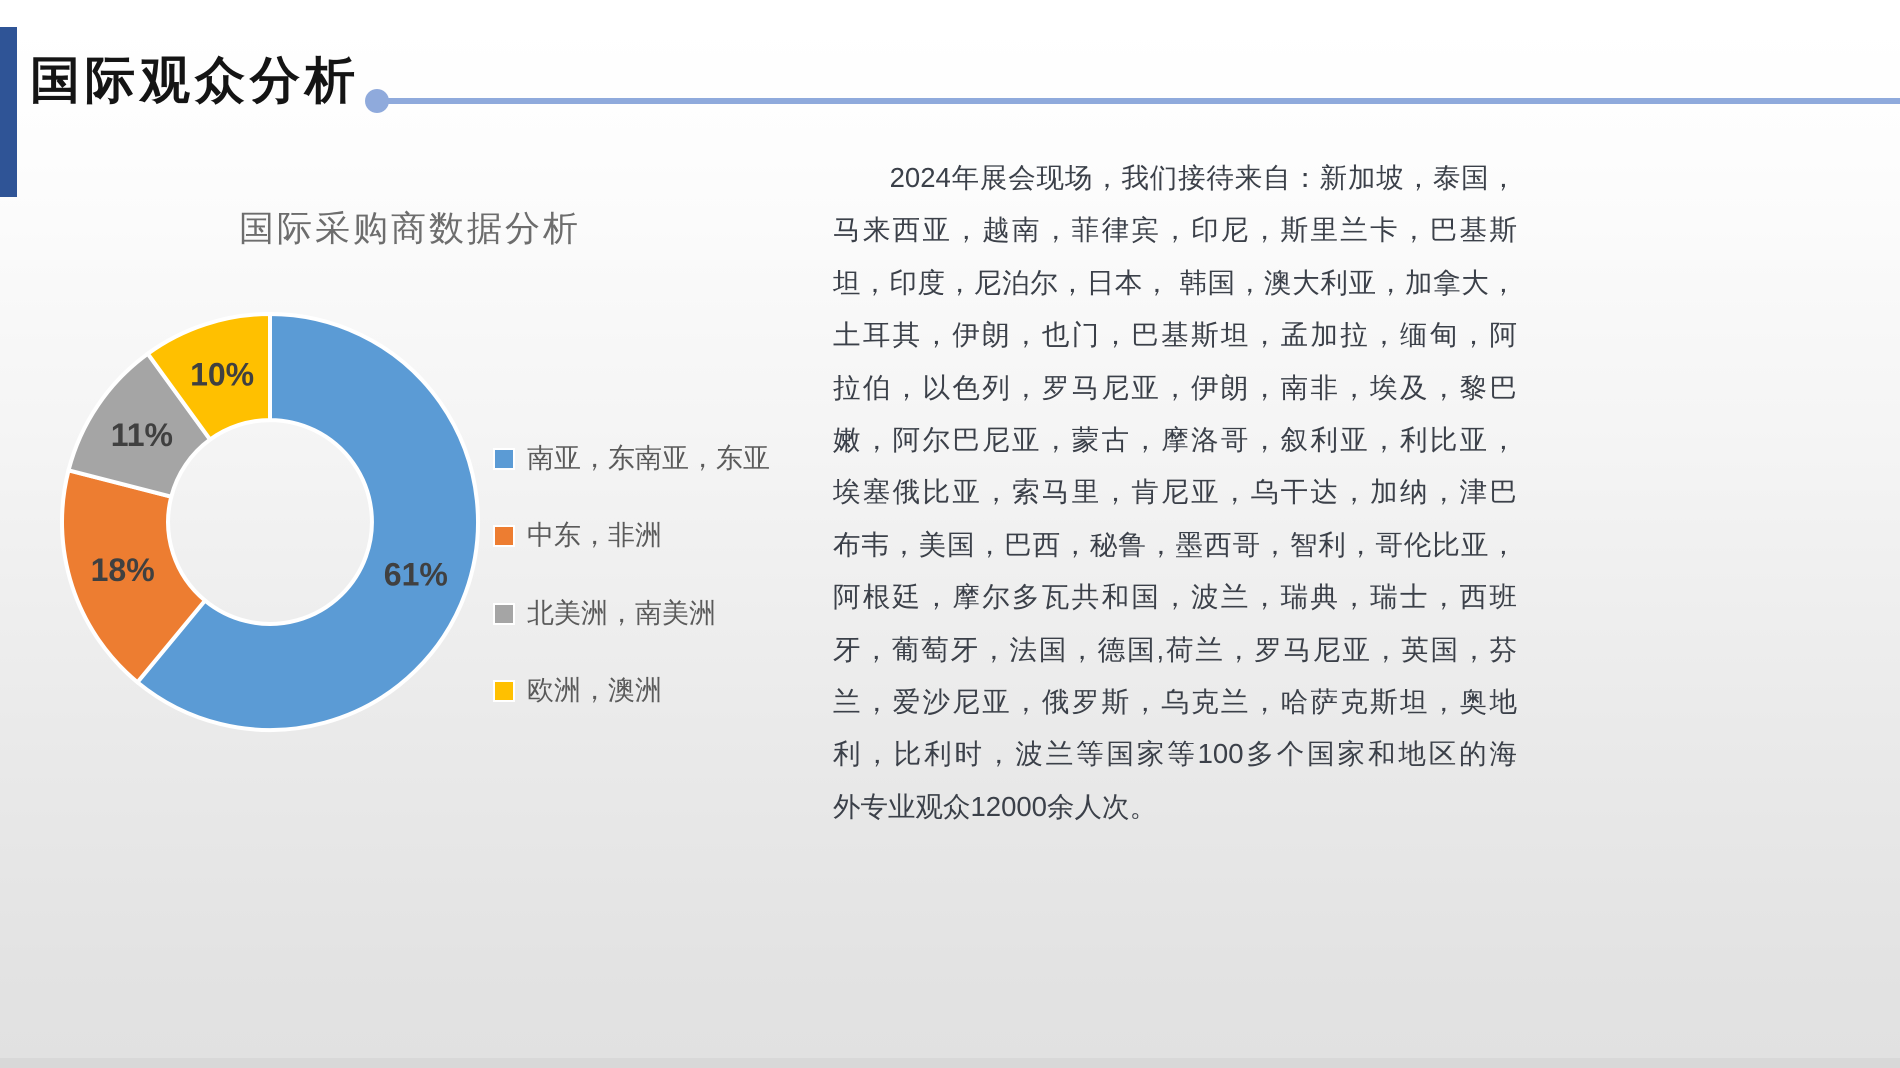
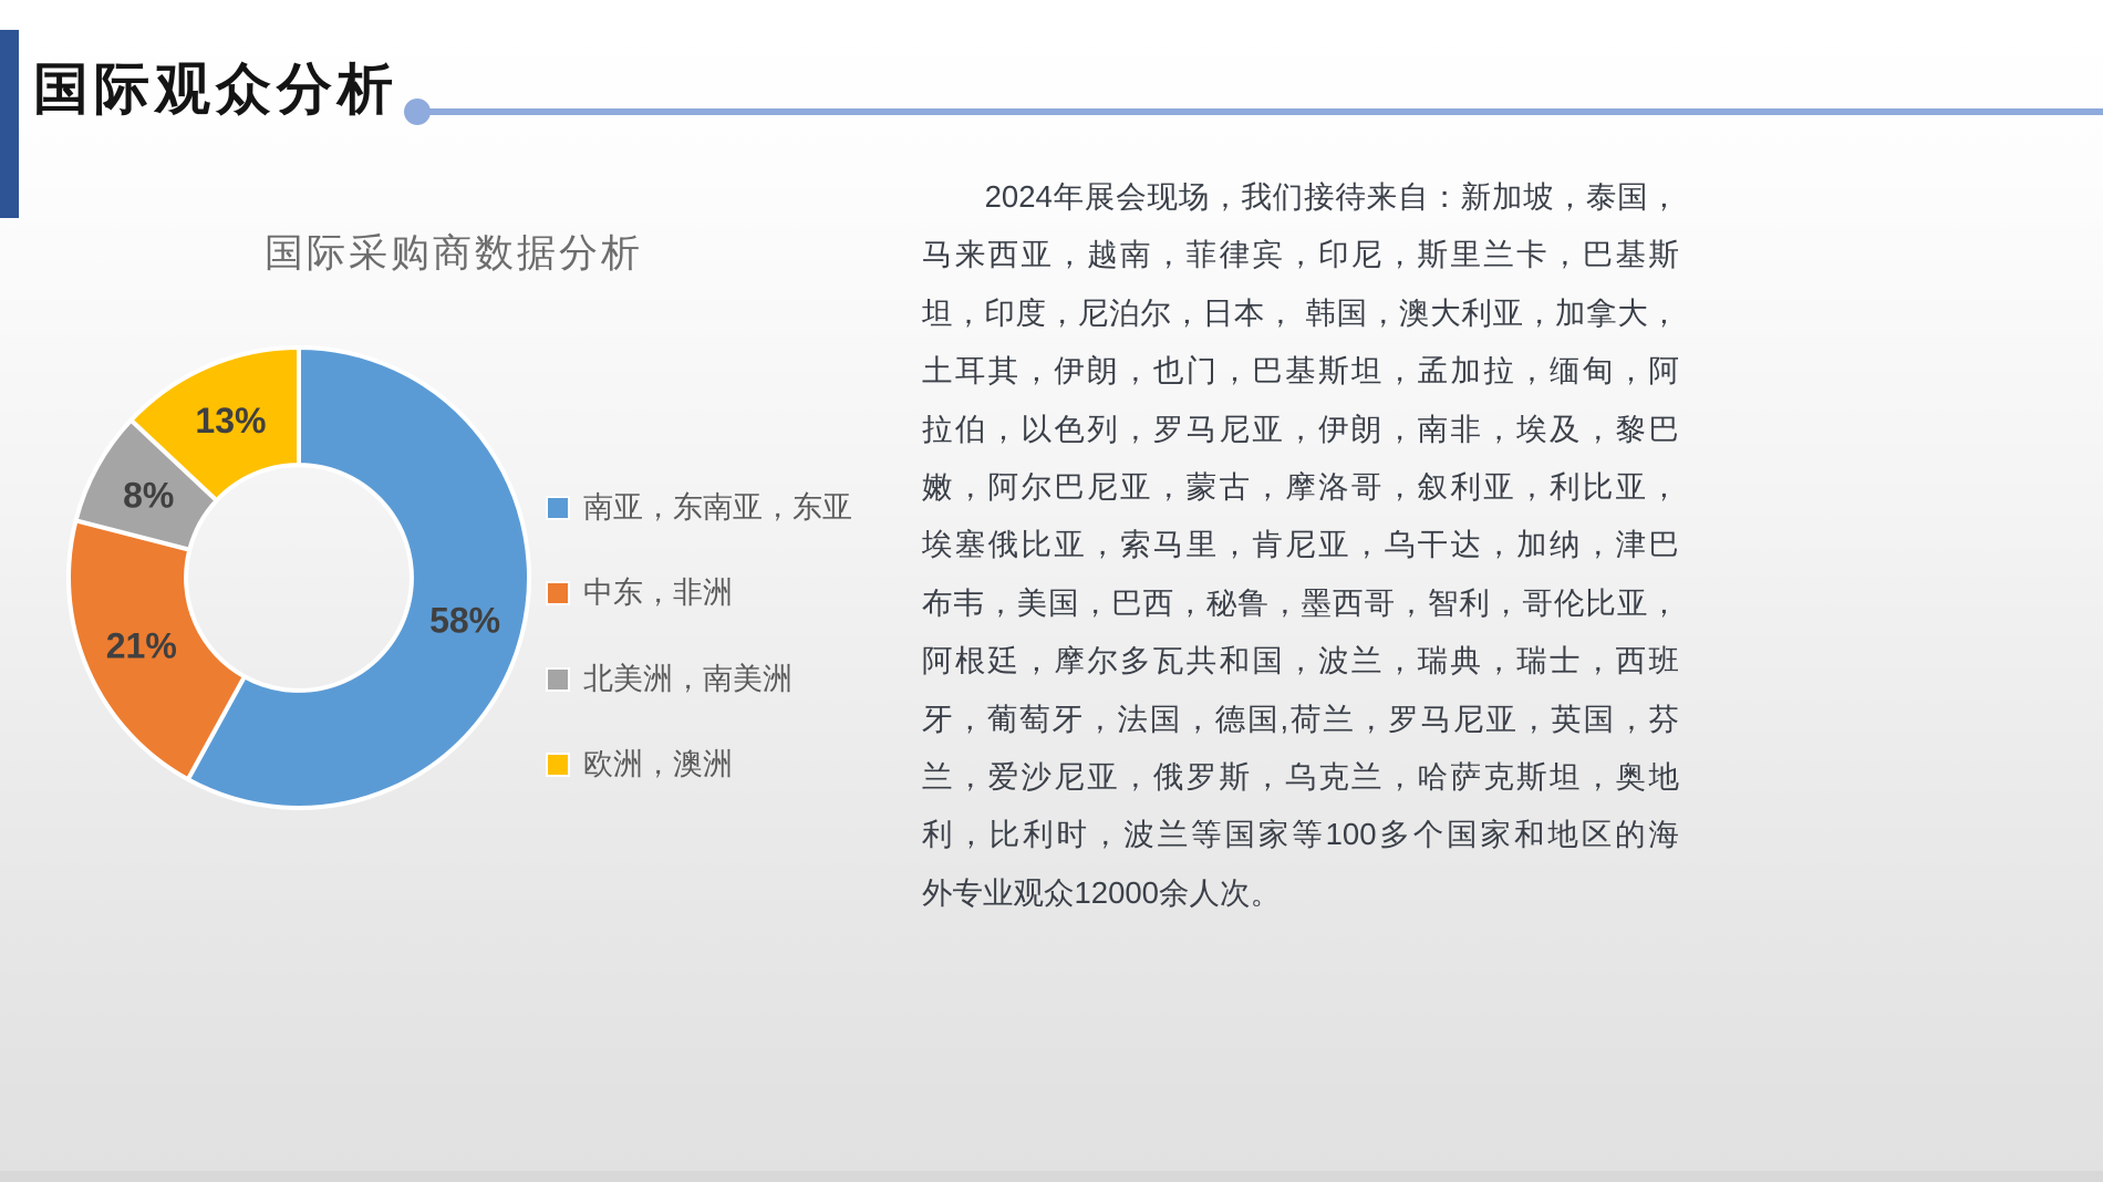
南亚，东南亚，东亚: 61% -> 58%
中东，非洲: 18% -> 21%
北美洲，南美洲: 11% -> 8%
欧洲，澳洲: 10% -> 13%
